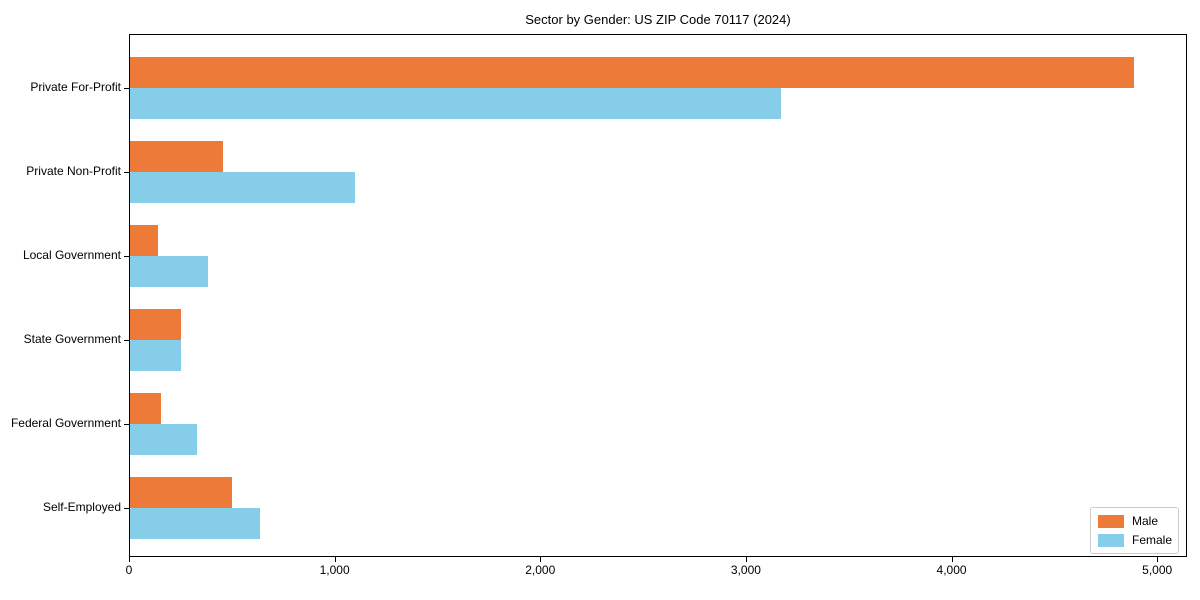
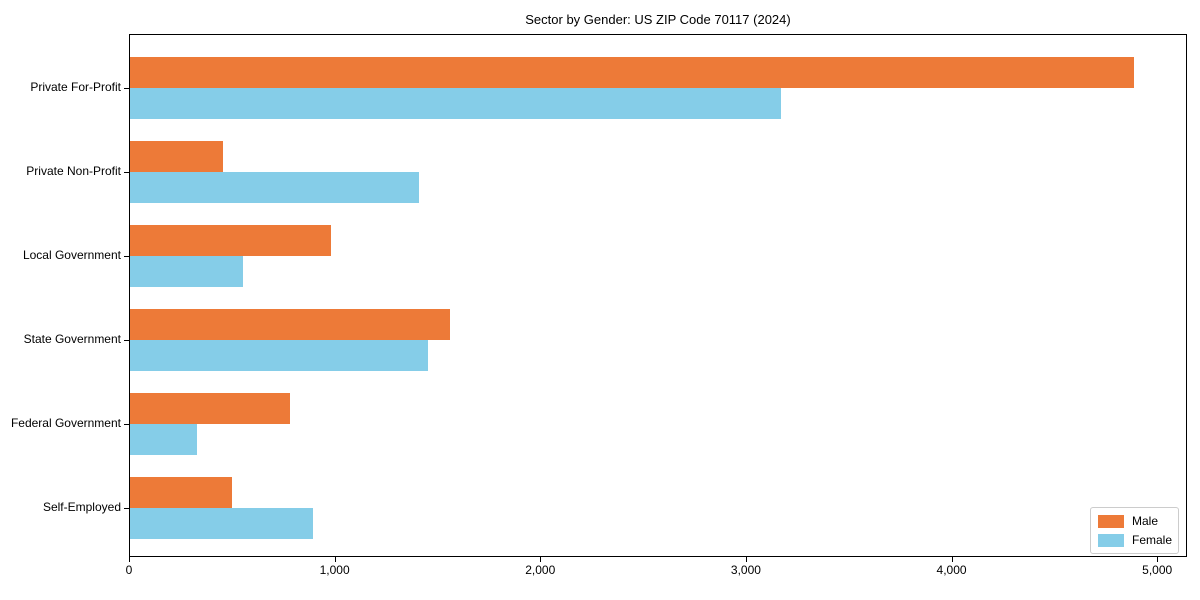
Female/Private Non-Profit: 1100 -> 1410
Male/Local Government: 140 -> 980
Female/Local Government: 380 -> 550
Male/State Government: 250 -> 1560
Female/State Government: 250 -> 1450
Male/Federal Government: 150 -> 780
Female/Self-Employed: 640 -> 890
